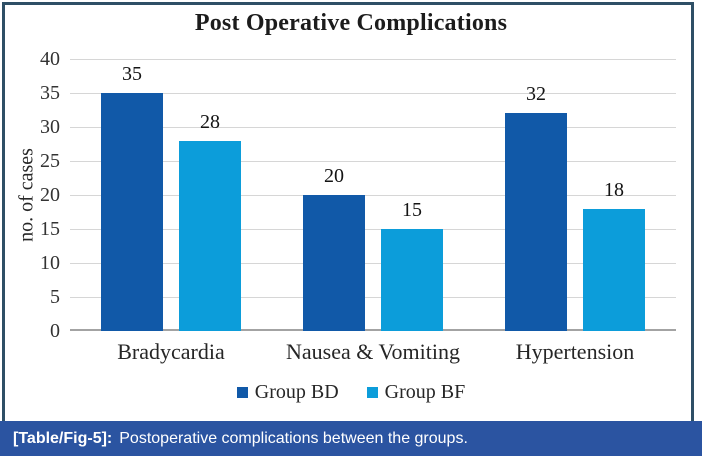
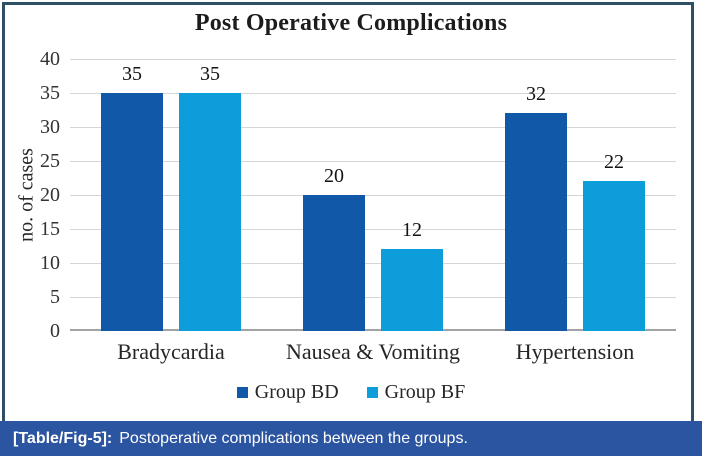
Group BF/Bradycardia: 28 -> 35
Group BF/Nausea & Vomiting: 15 -> 12
Group BF/Hypertension: 18 -> 22
